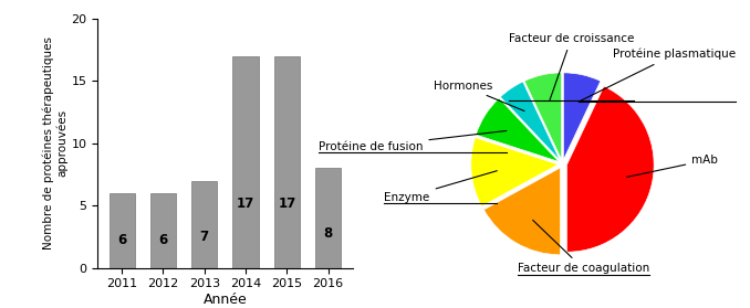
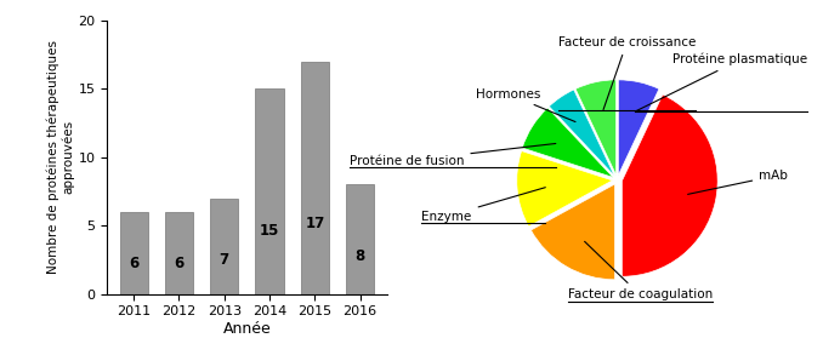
2014: 17 -> 15
